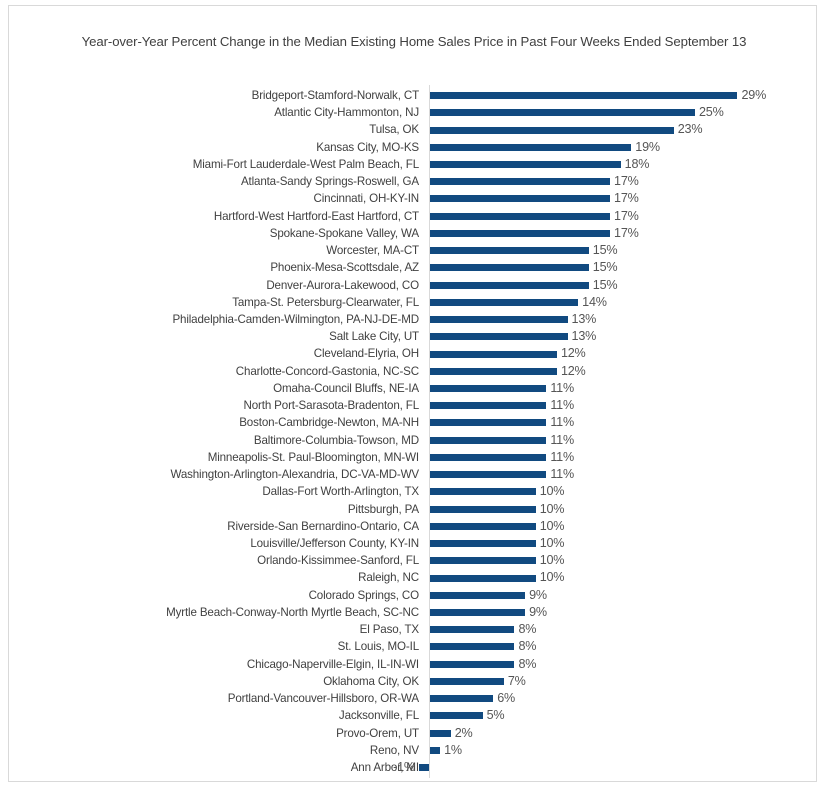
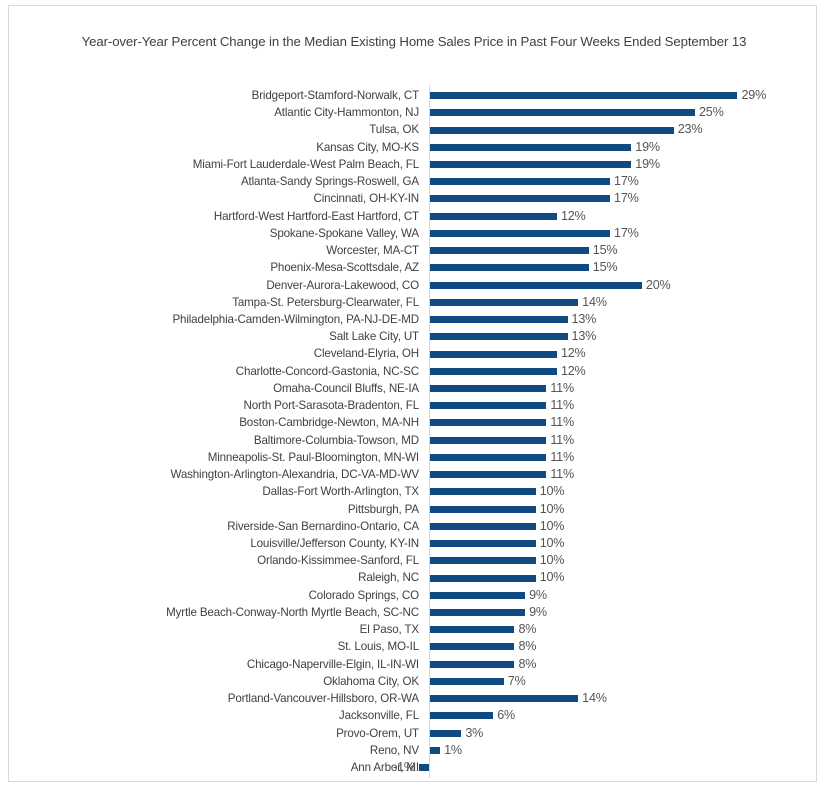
Miami-Fort Lauderdale-West Palm Beach, FL: 18% -> 19%
Hartford-West Hartford-East Hartford, CT: 17% -> 12%
Denver-Aurora-Lakewood, CO: 15% -> 20%
Portland-Vancouver-Hillsboro, OR-WA: 6% -> 14%
Jacksonville, FL: 5% -> 6%
Provo-Orem, UT: 2% -> 3%
